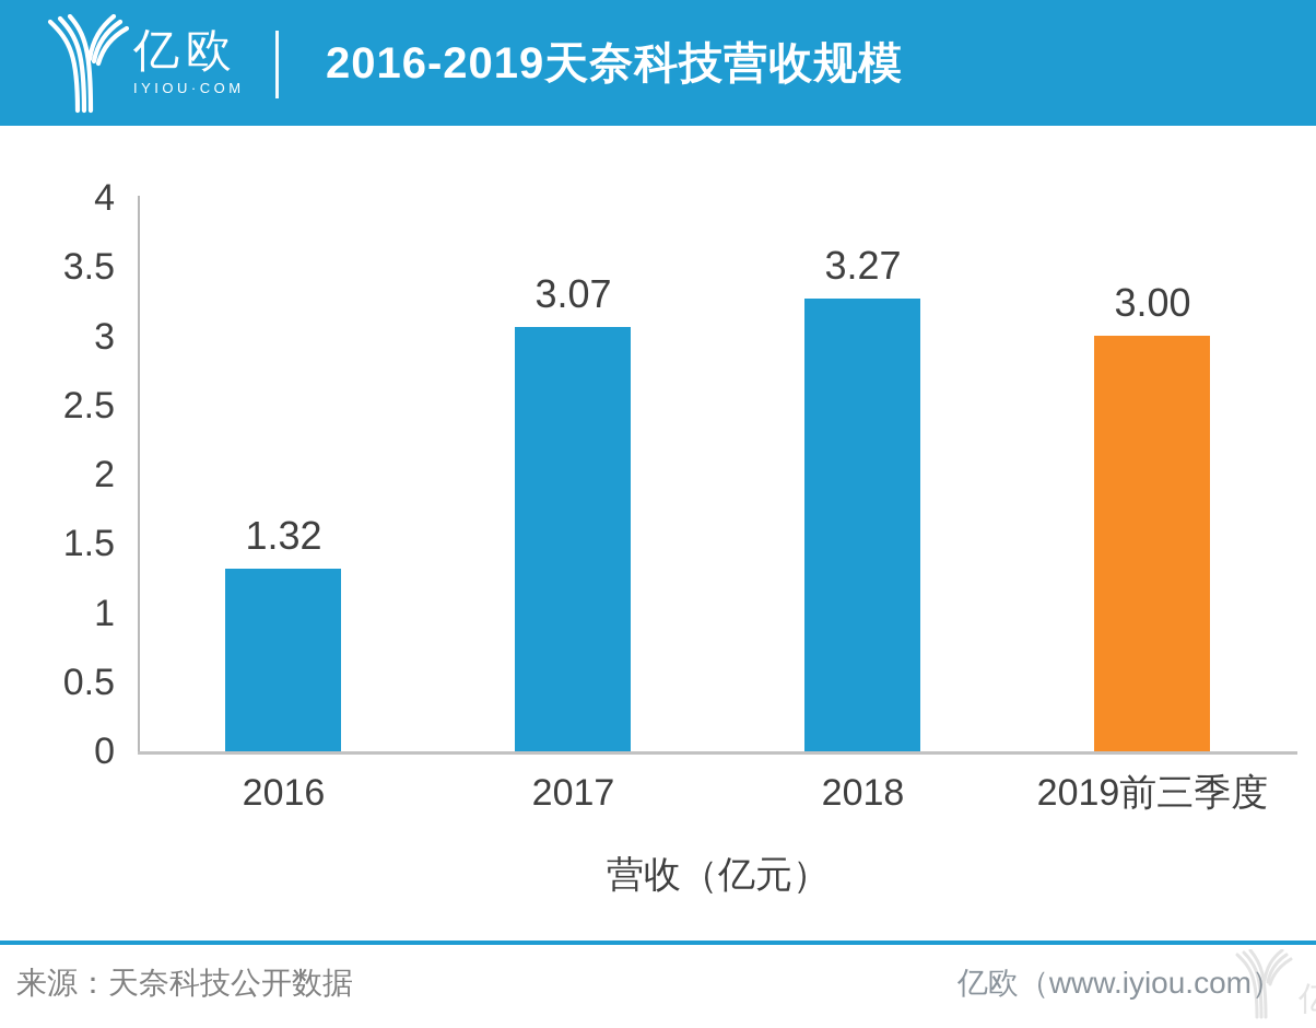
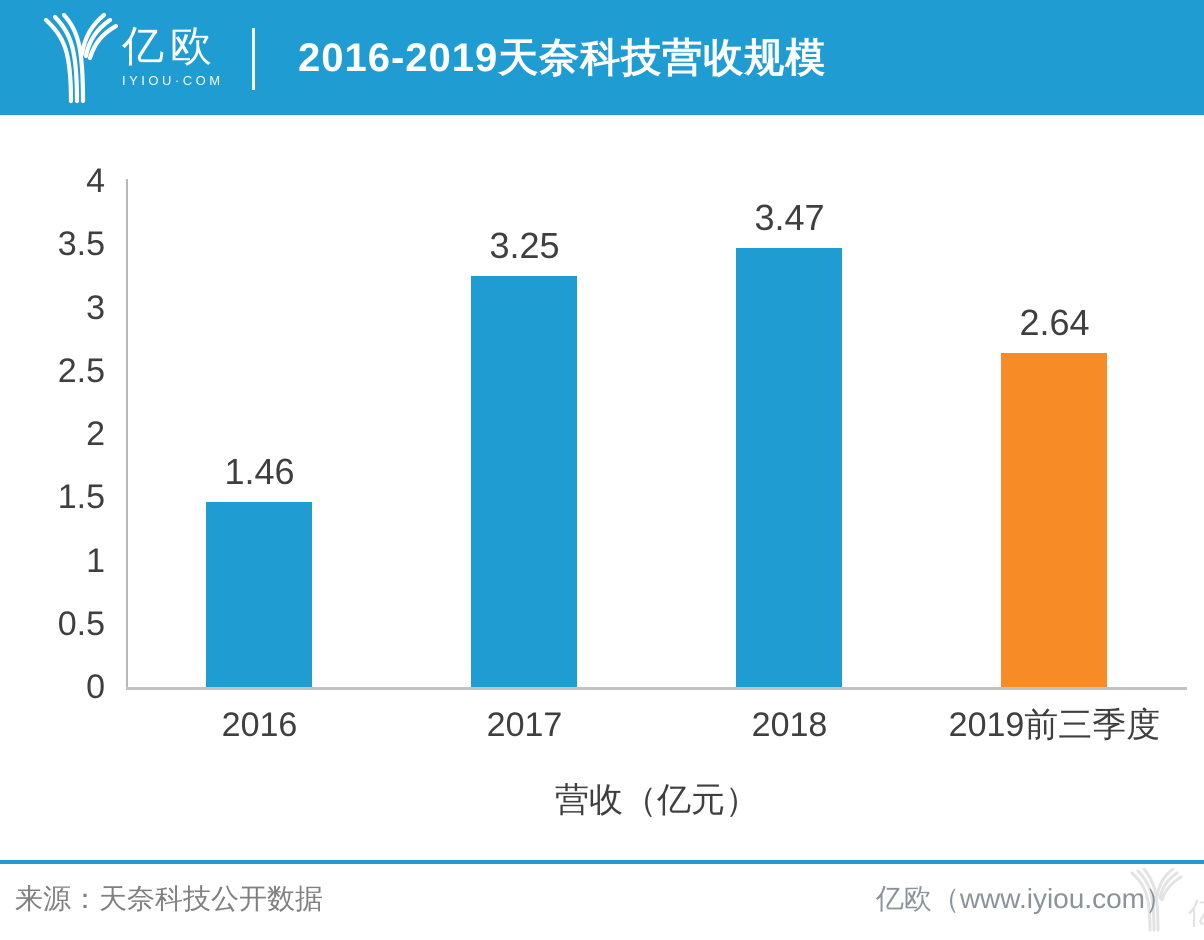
2016: 1.32 -> 1.46
2017: 3.07 -> 3.25
2018: 3.27 -> 3.47
2019前三季度: 3.00 -> 2.64
